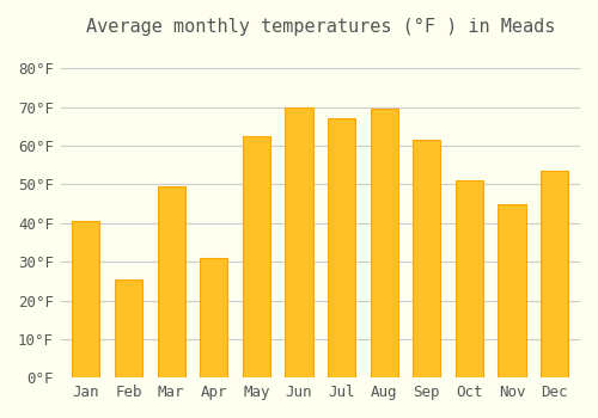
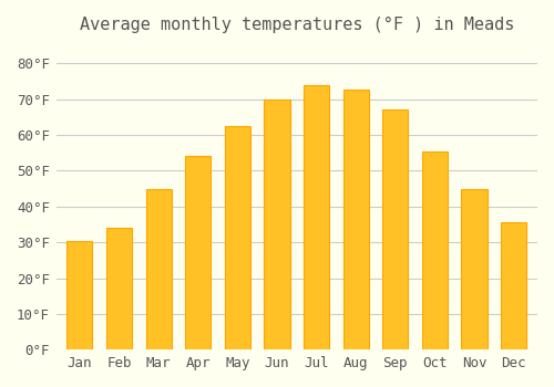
Jan: 40.5°F -> 30.5°F
Feb: 25.5°F -> 34.0°F
Mar: 49.5°F -> 45.0°F
Apr: 31.0°F -> 54.0°F
Jul: 67.0°F -> 74.0°F
Aug: 69.5°F -> 72.5°F
Sep: 61.5°F -> 67.0°F
Oct: 51.0°F -> 55.5°F
Dec: 53.5°F -> 35.5°F
